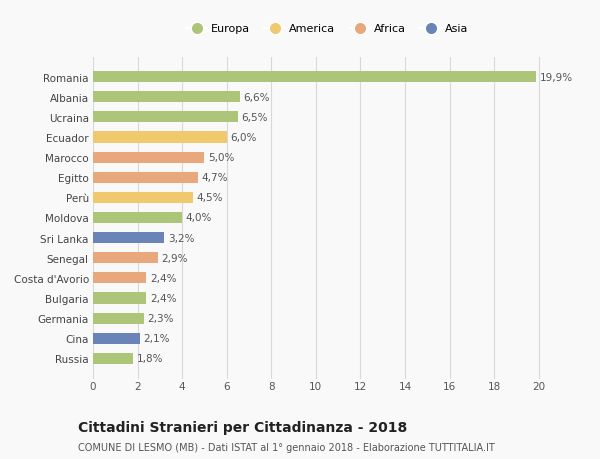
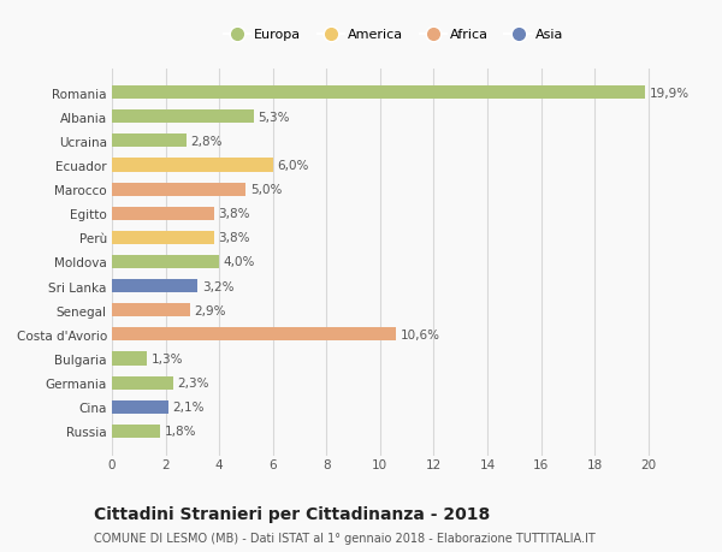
Albania: 6,6% -> 5,3%
Ucraina: 6,5% -> 2,8%
Egitto: 4,7% -> 3,8%
Perù: 4,5% -> 3,8%
Costa d'Avorio: 2,4% -> 10,6%
Bulgaria: 2,4% -> 1,3%
